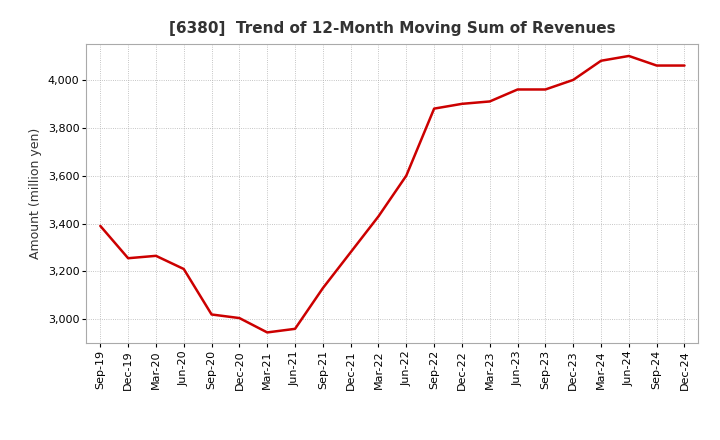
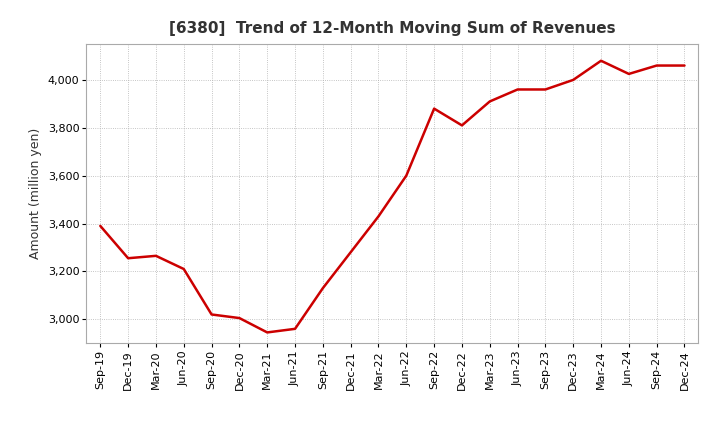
Dec-22: 3,900 -> 3,810
Jun-24: 4,100 -> 4,025
